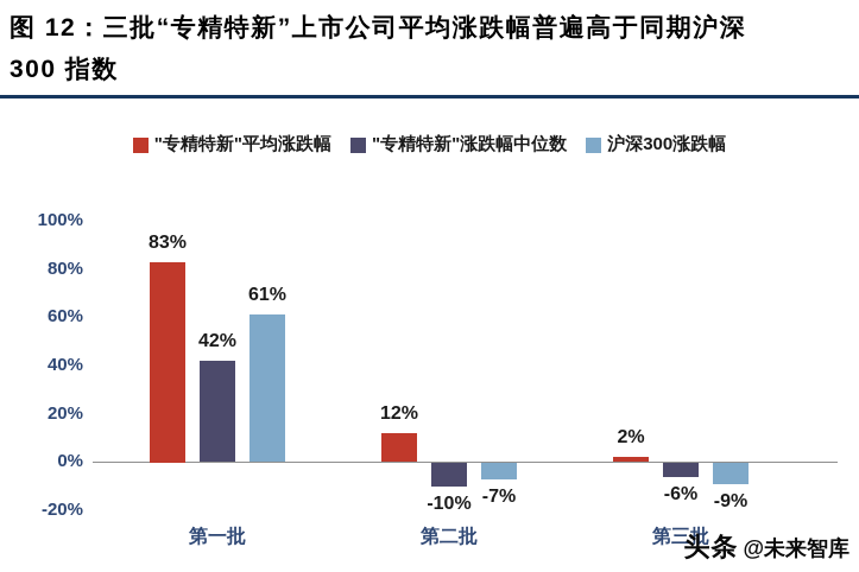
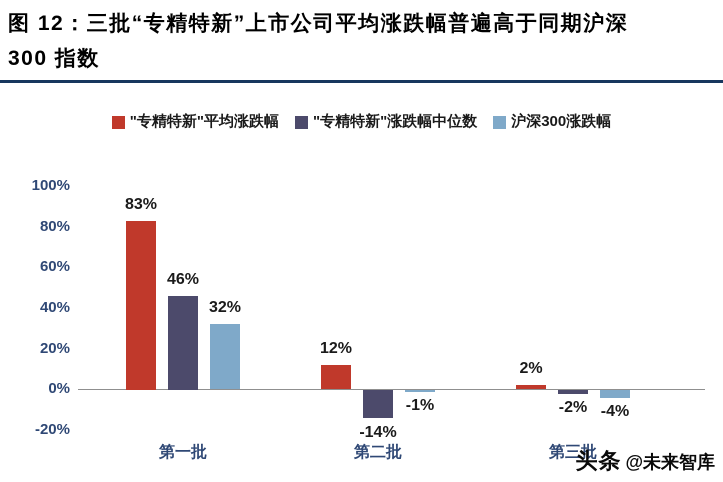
"专精特新"涨跌幅中位数/第一批: 42% -> 46%
沪深300涨跌幅/第一批: 61% -> 32%
"专精特新"涨跌幅中位数/第二批: -10% -> -14%
沪深300涨跌幅/第二批: -7% -> -1%
"专精特新"涨跌幅中位数/第三批: -6% -> -2%
沪深300涨跌幅/第三批: -9% -> -4%
